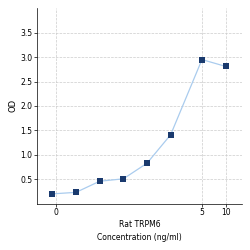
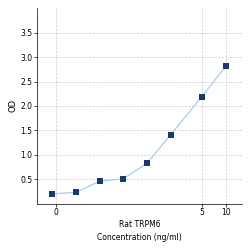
5: 2.95 -> 2.19
